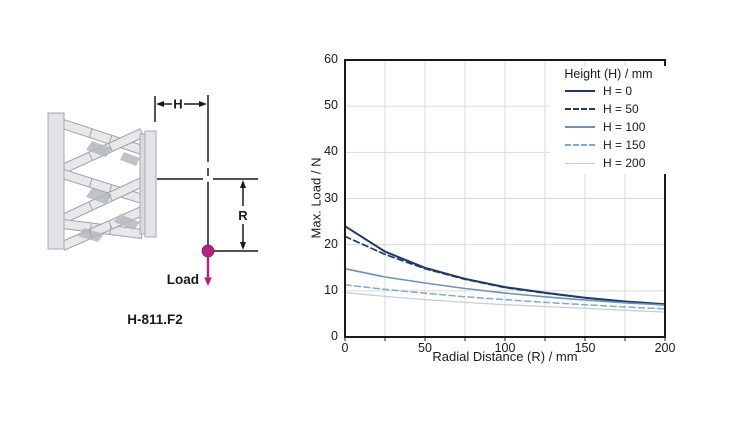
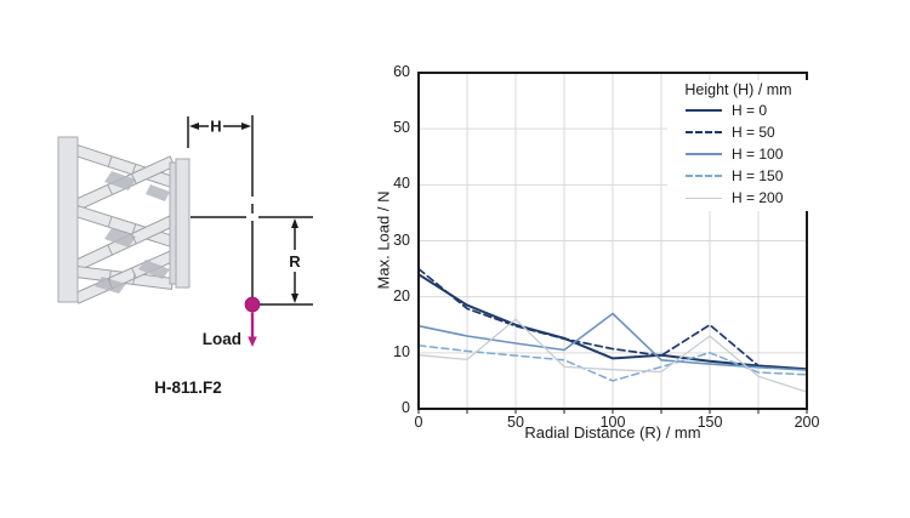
H = 50/0: 22 -> 25
H = 200/50: 8 -> 16
H = 0/100: 11 -> 9
H = 100/100: 10 -> 17
H = 150/100: 8 -> 5
H = 50/150: 8 -> 15
H = 150/150: 7 -> 10
H = 200/150: 6 -> 13
H = 200/200: 5 -> 3
